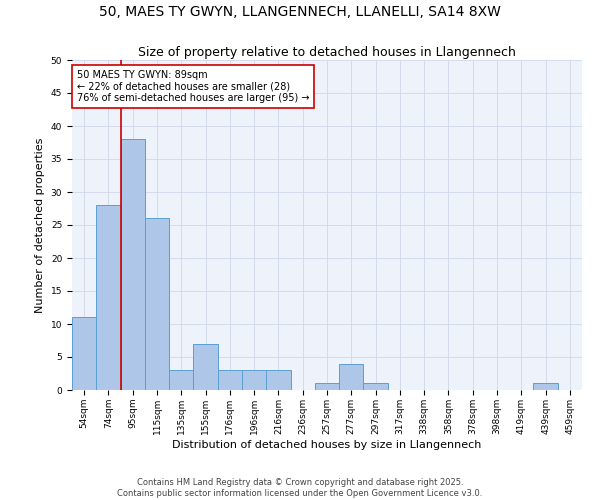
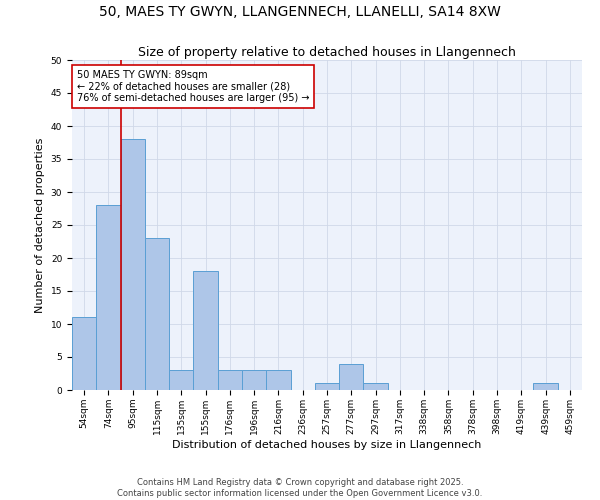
115sqm: 26 -> 23
155sqm: 7 -> 18
